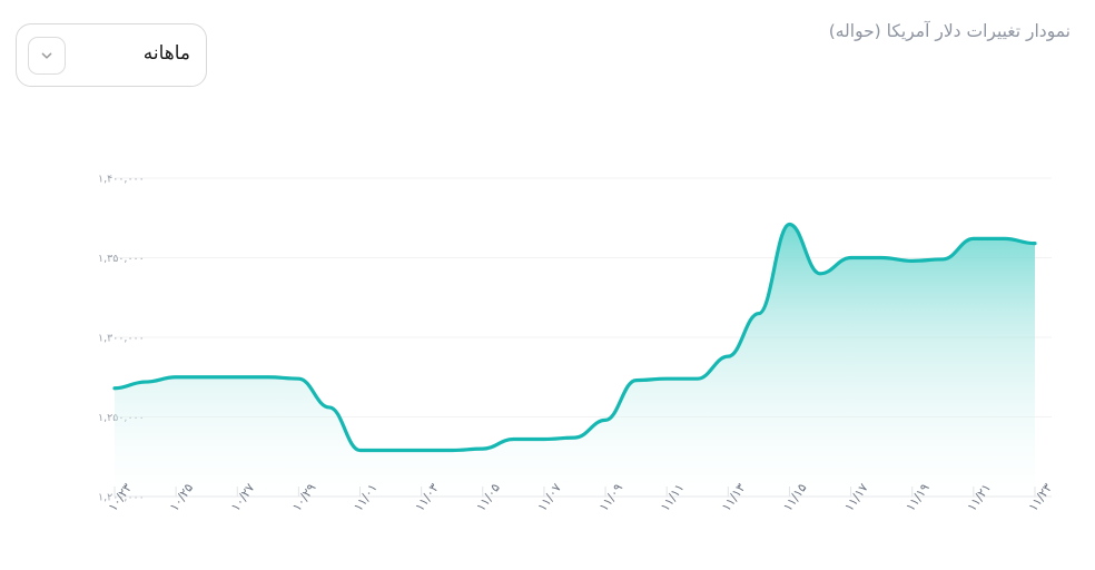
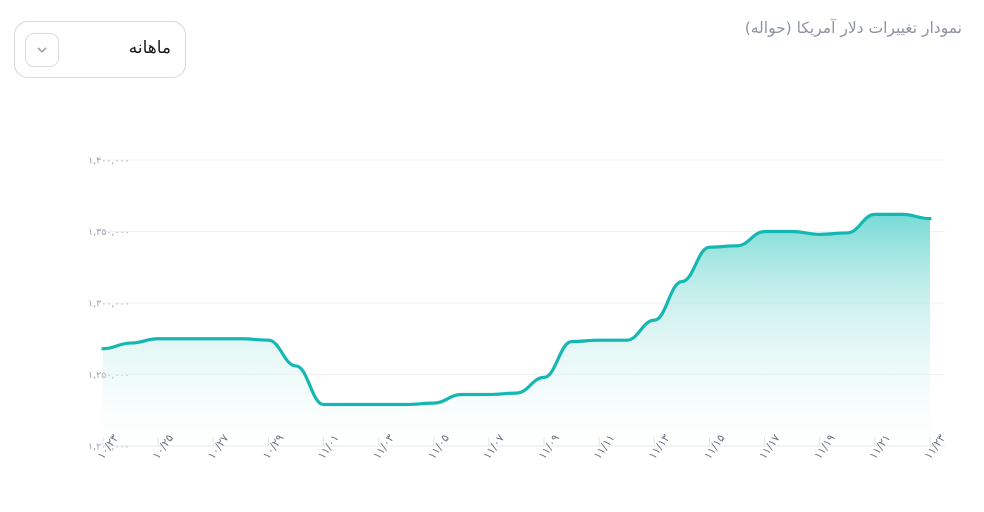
۱۱/۱۵: 1371000 -> 1339000
